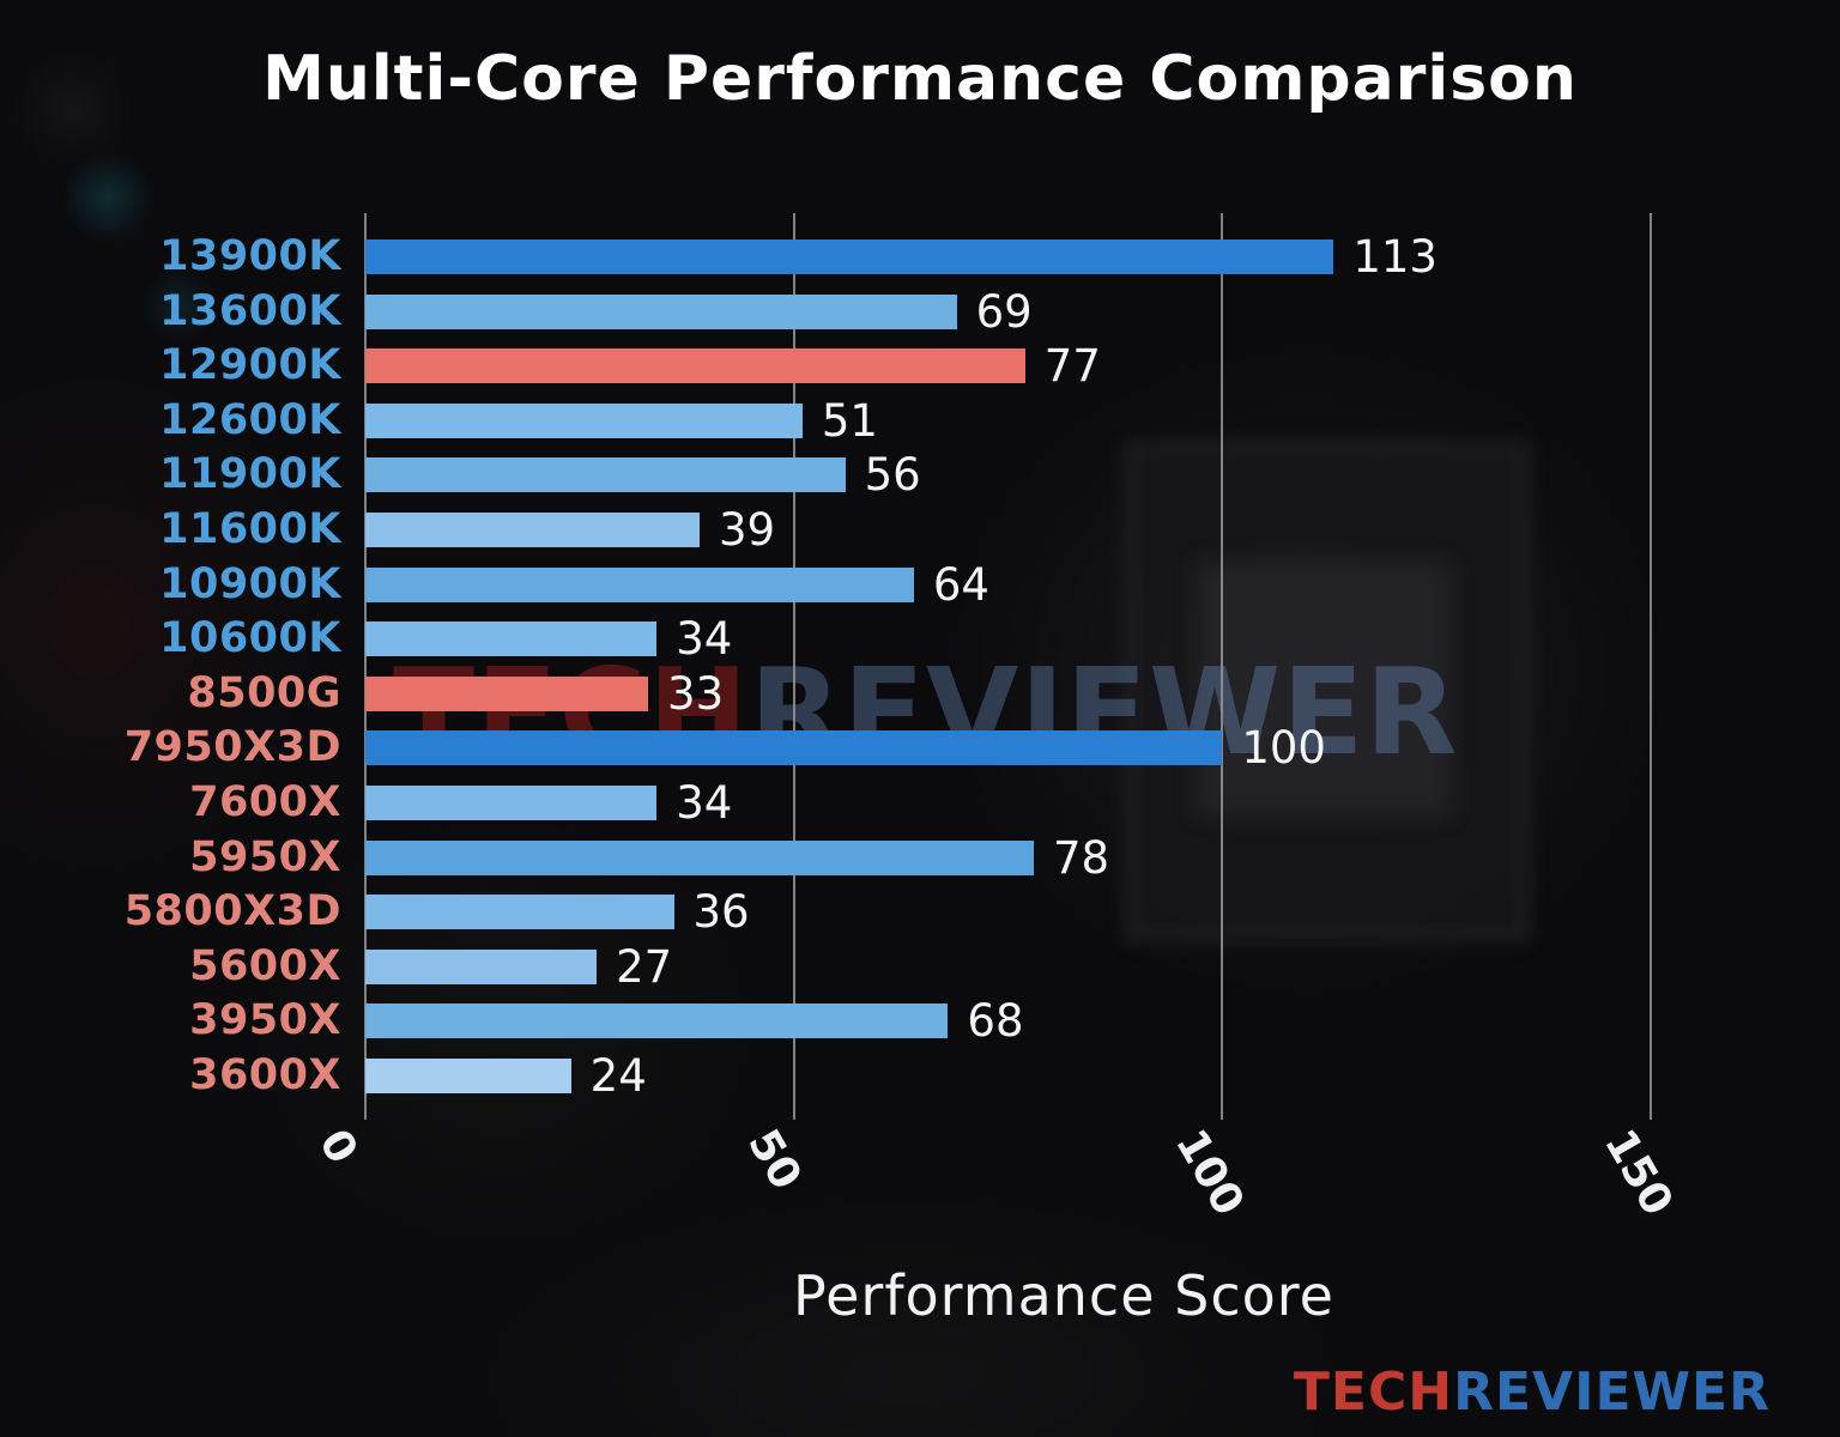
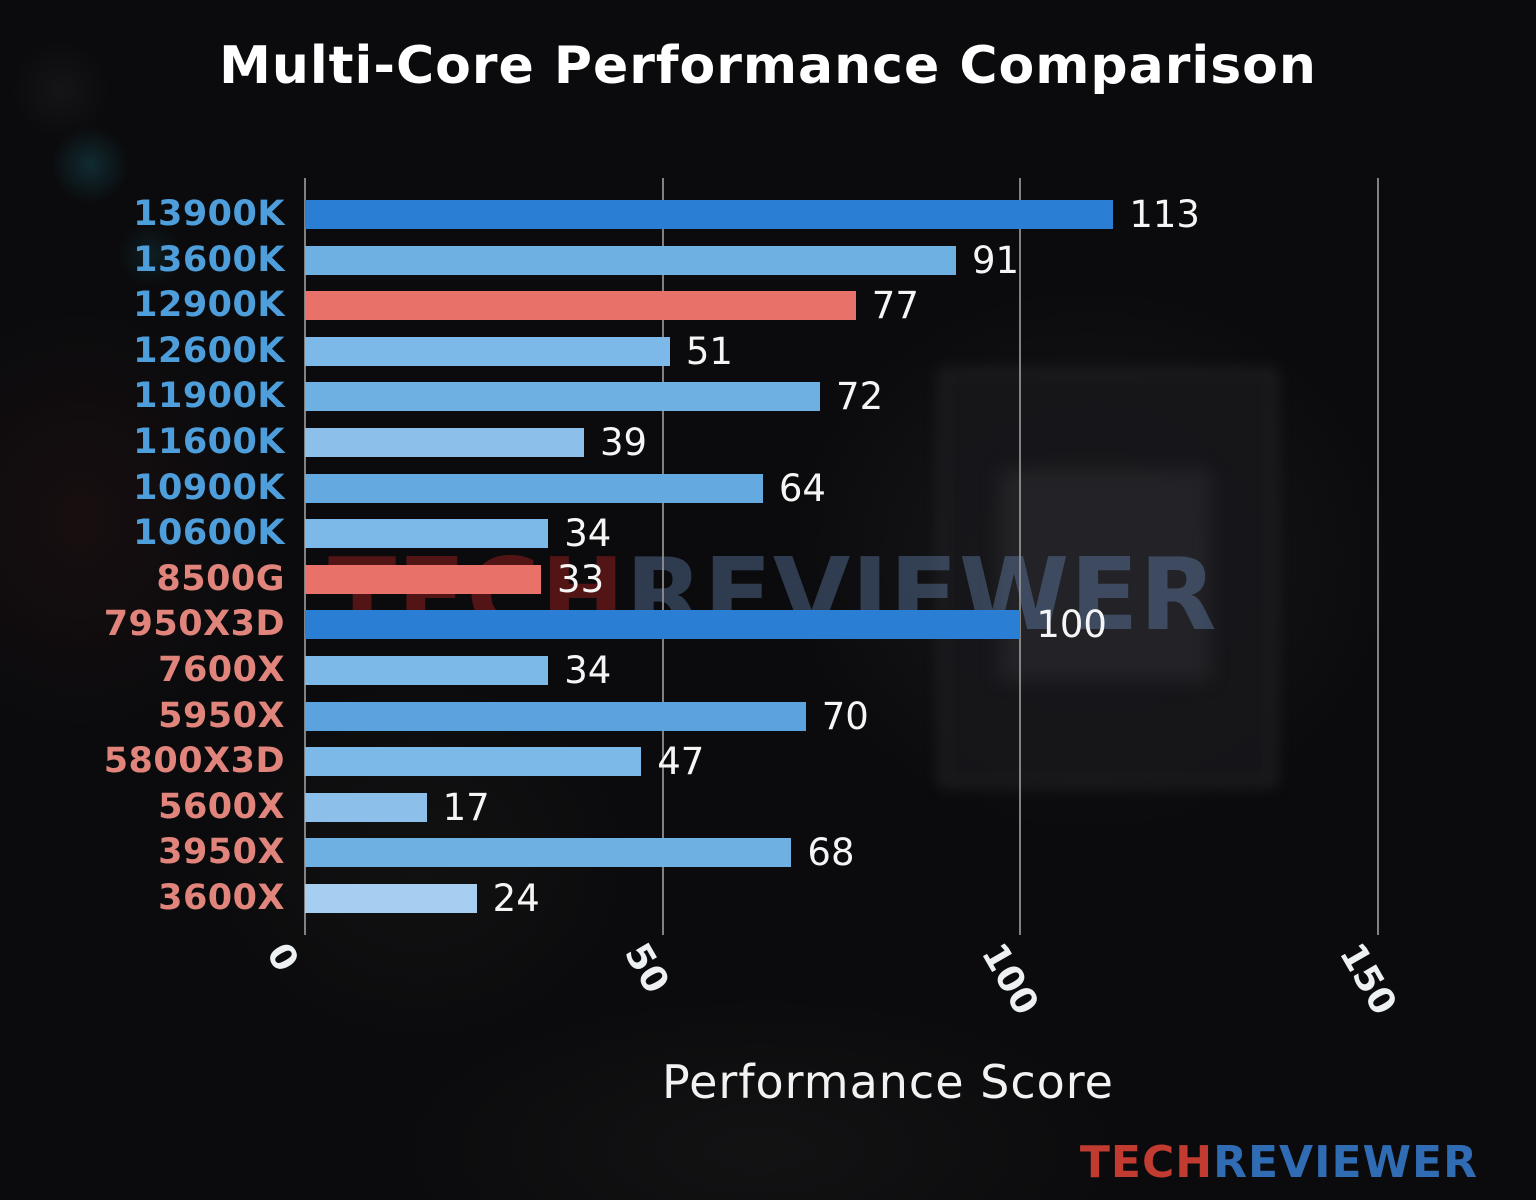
13600K: 69 -> 91
11900K: 56 -> 72
5950X: 78 -> 70
5800X3D: 36 -> 47
5600X: 27 -> 17
